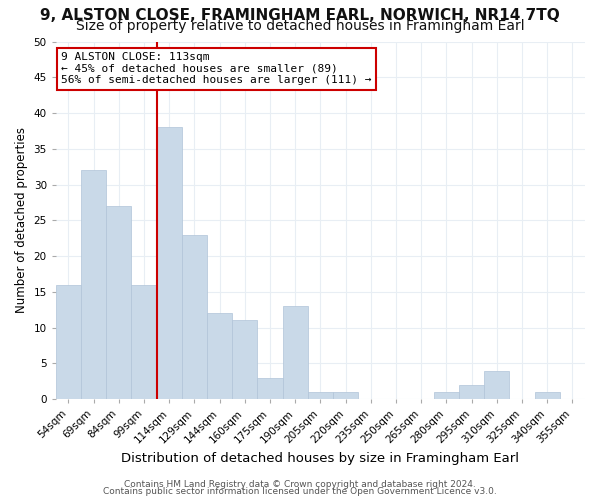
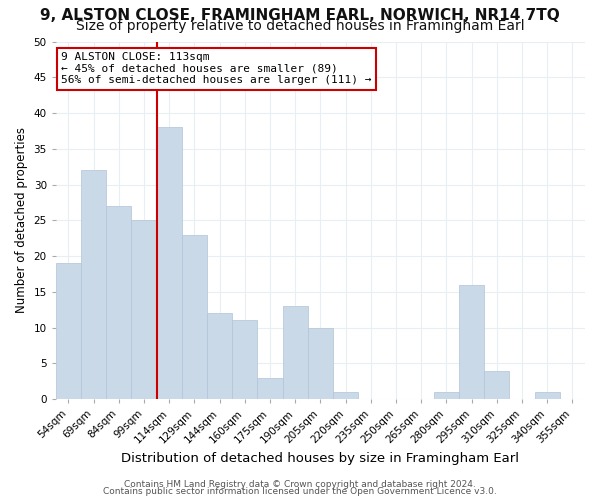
54sqm: 16 -> 19
99sqm: 16 -> 25
205sqm: 1 -> 10
295sqm: 2 -> 16
